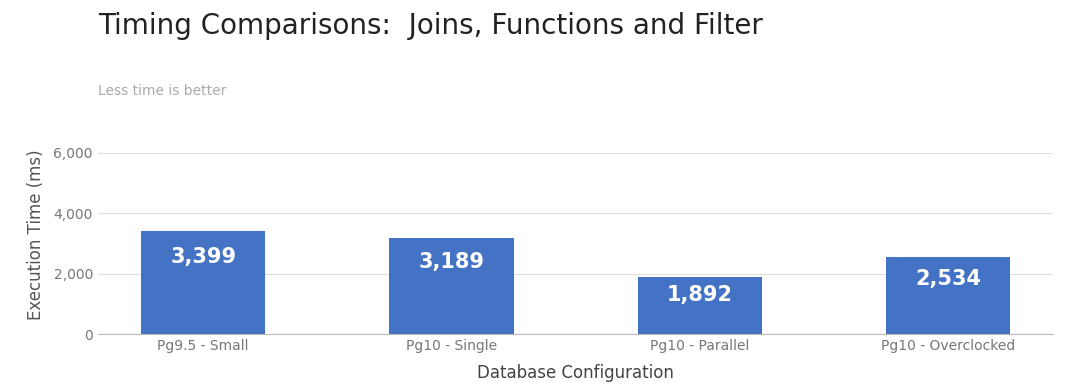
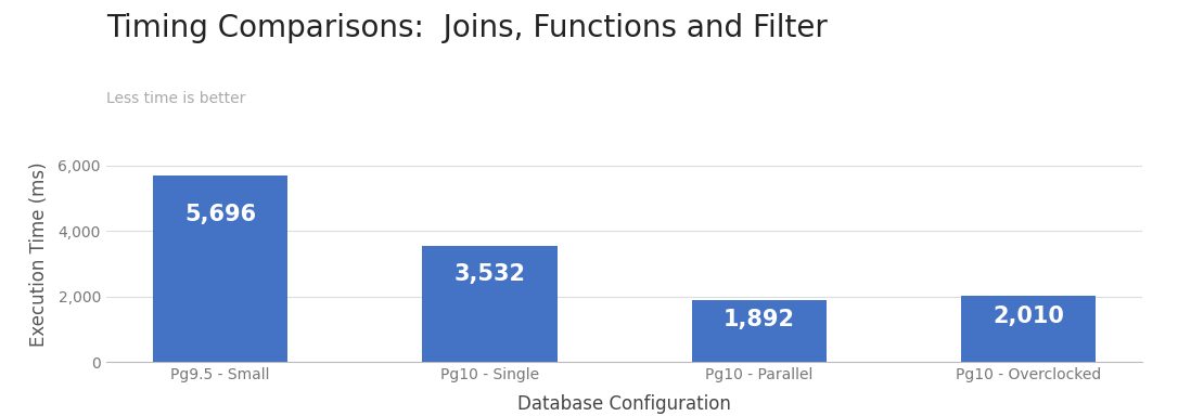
Pg9.5 - Small: 3,399 -> 5,696
Pg10 - Single: 3,189 -> 3,532
Pg10 - Overclocked: 2,534 -> 2,010
